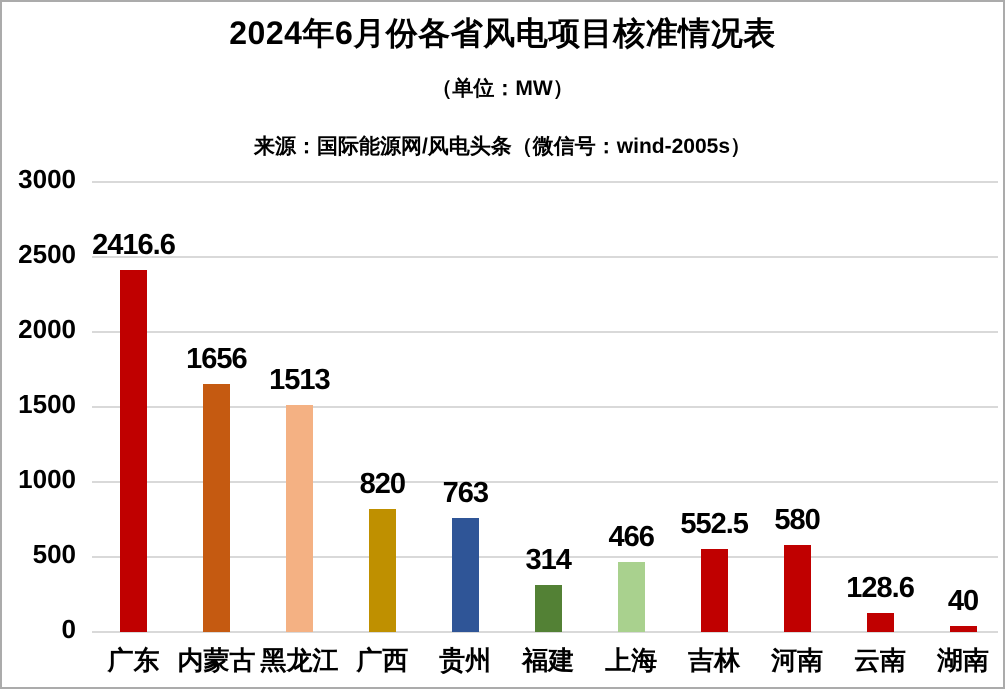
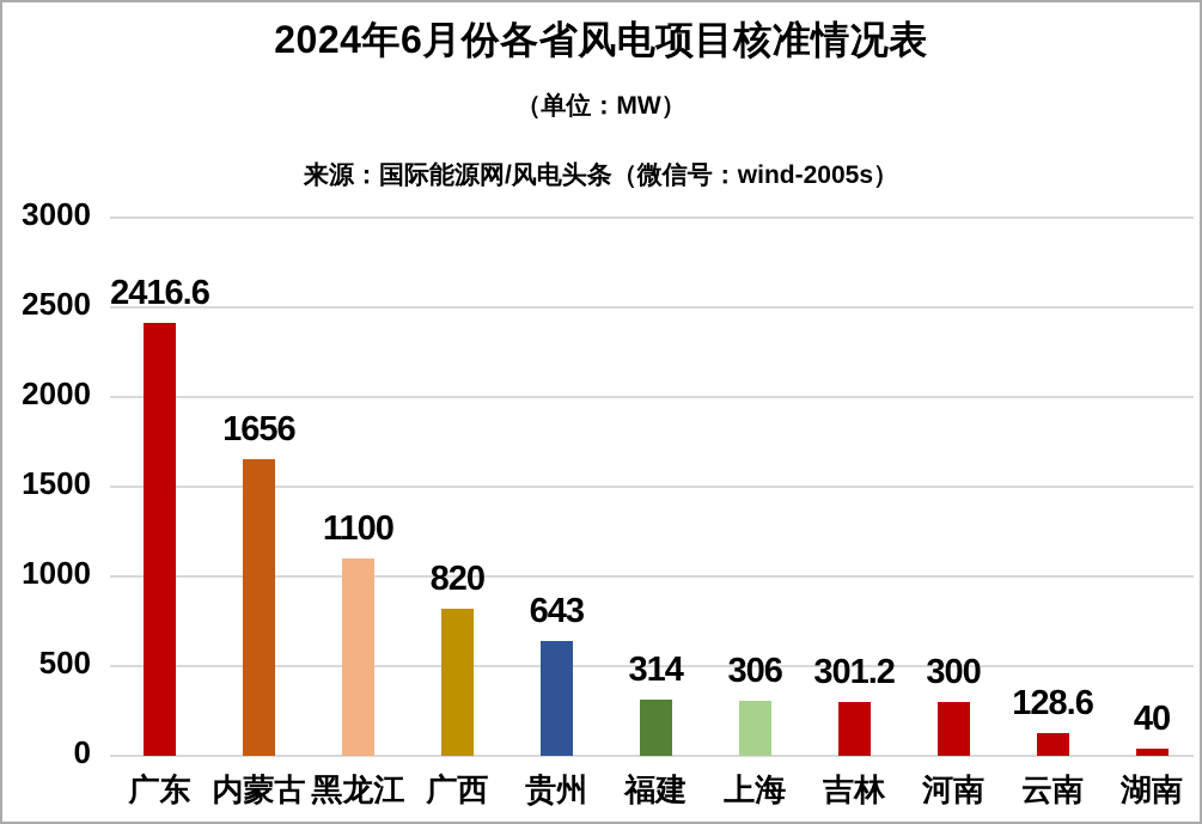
黑龙江: 1513 -> 1100
贵州: 763 -> 643
上海: 466 -> 306
吉林: 552.5 -> 301.2
河南: 580 -> 300
